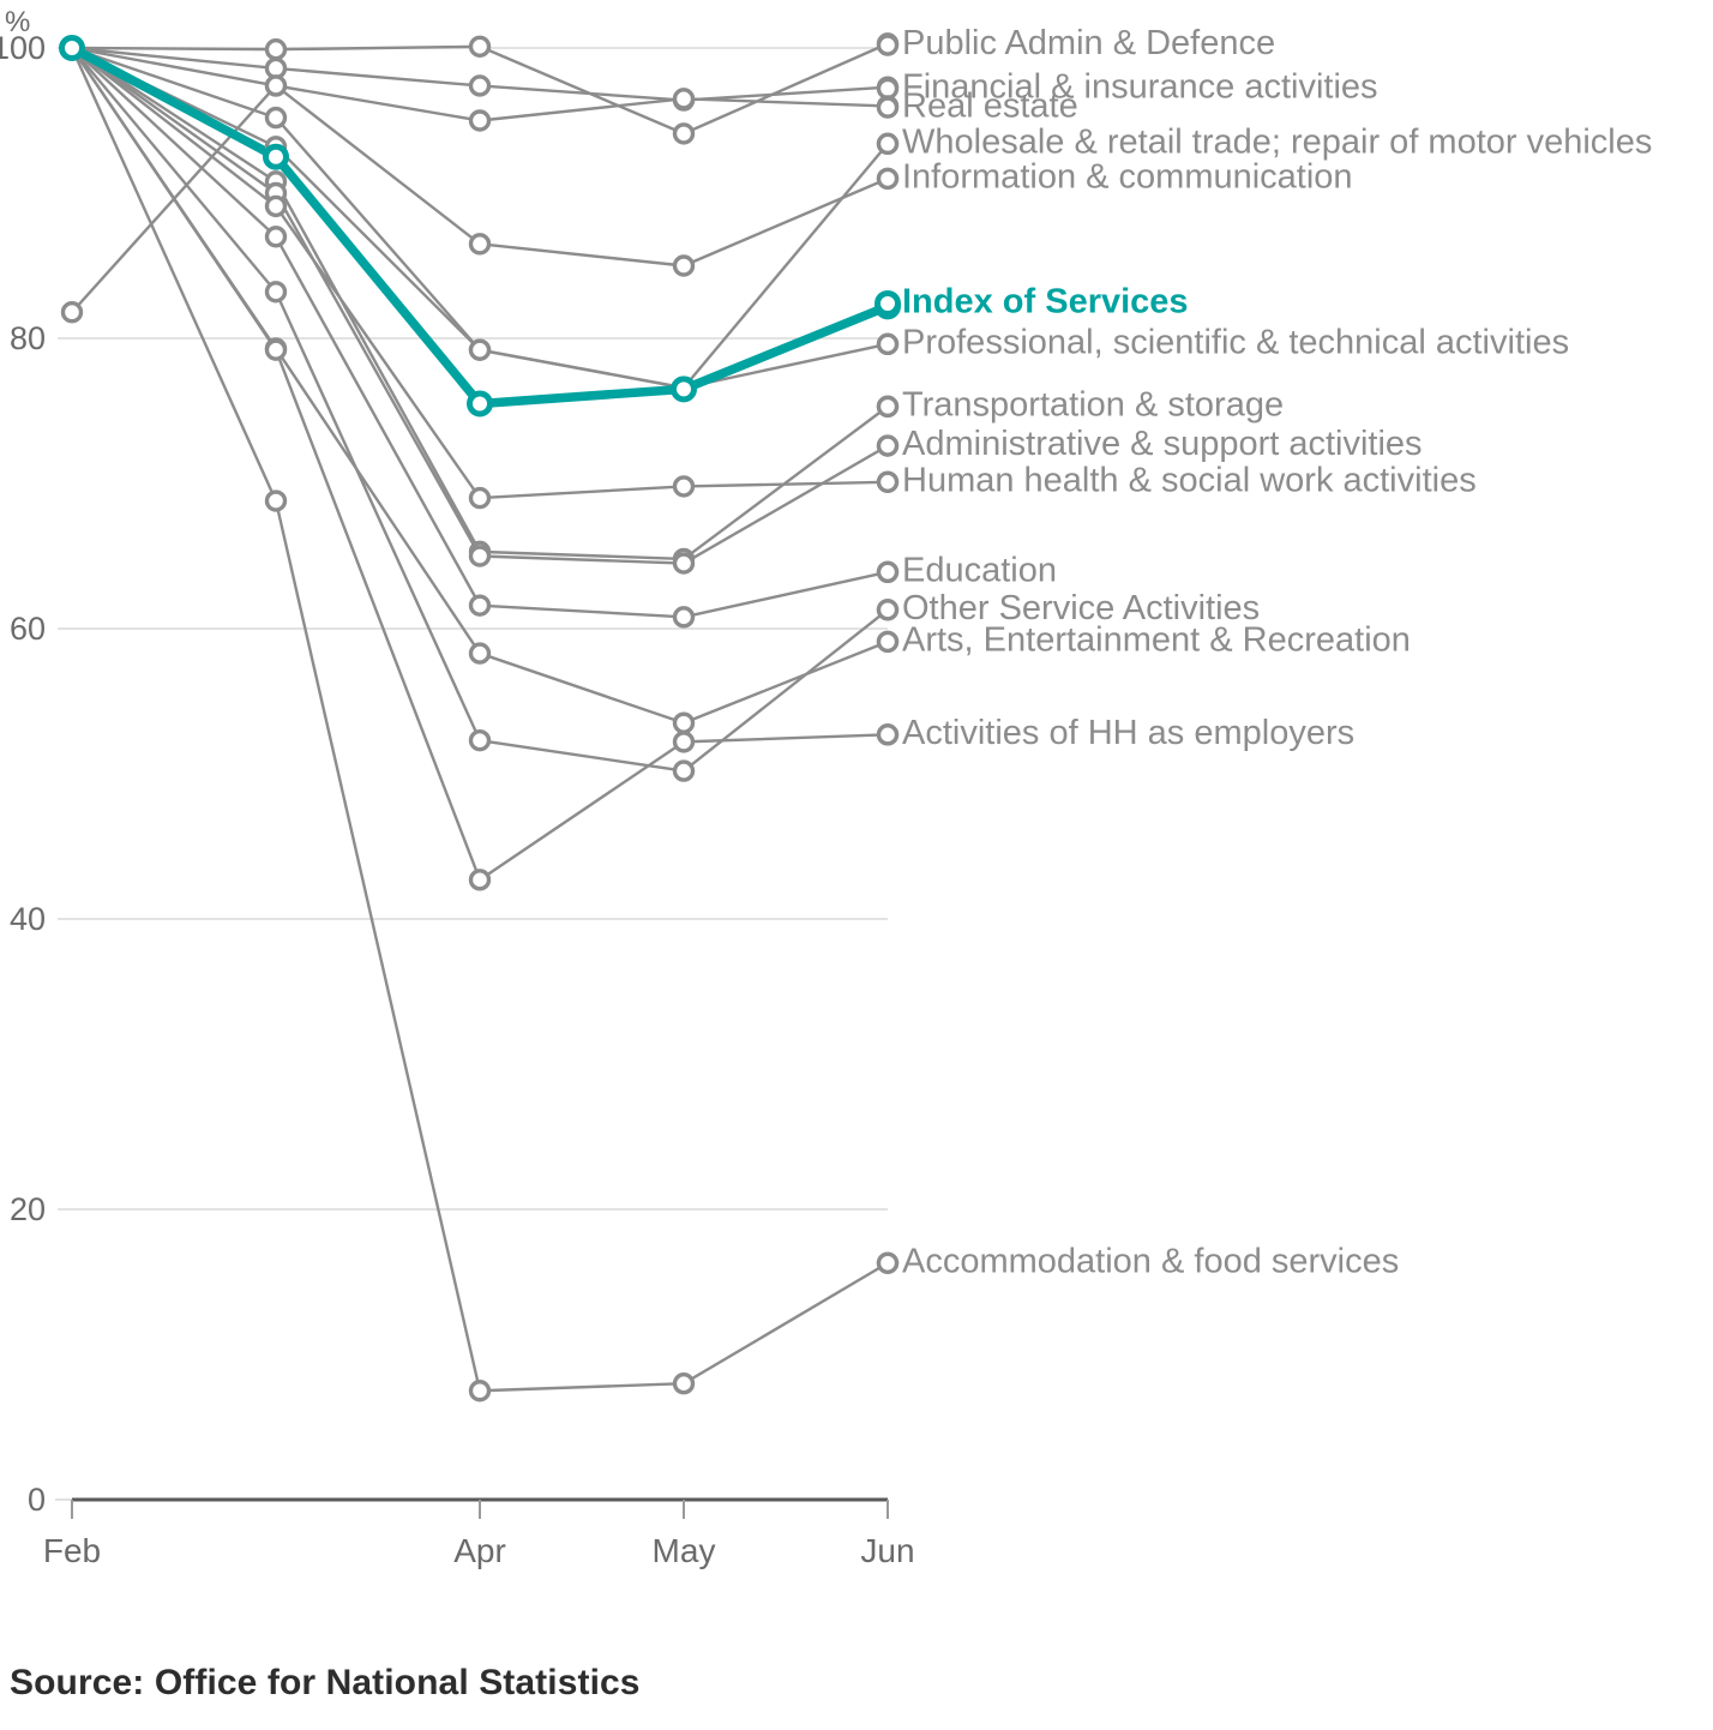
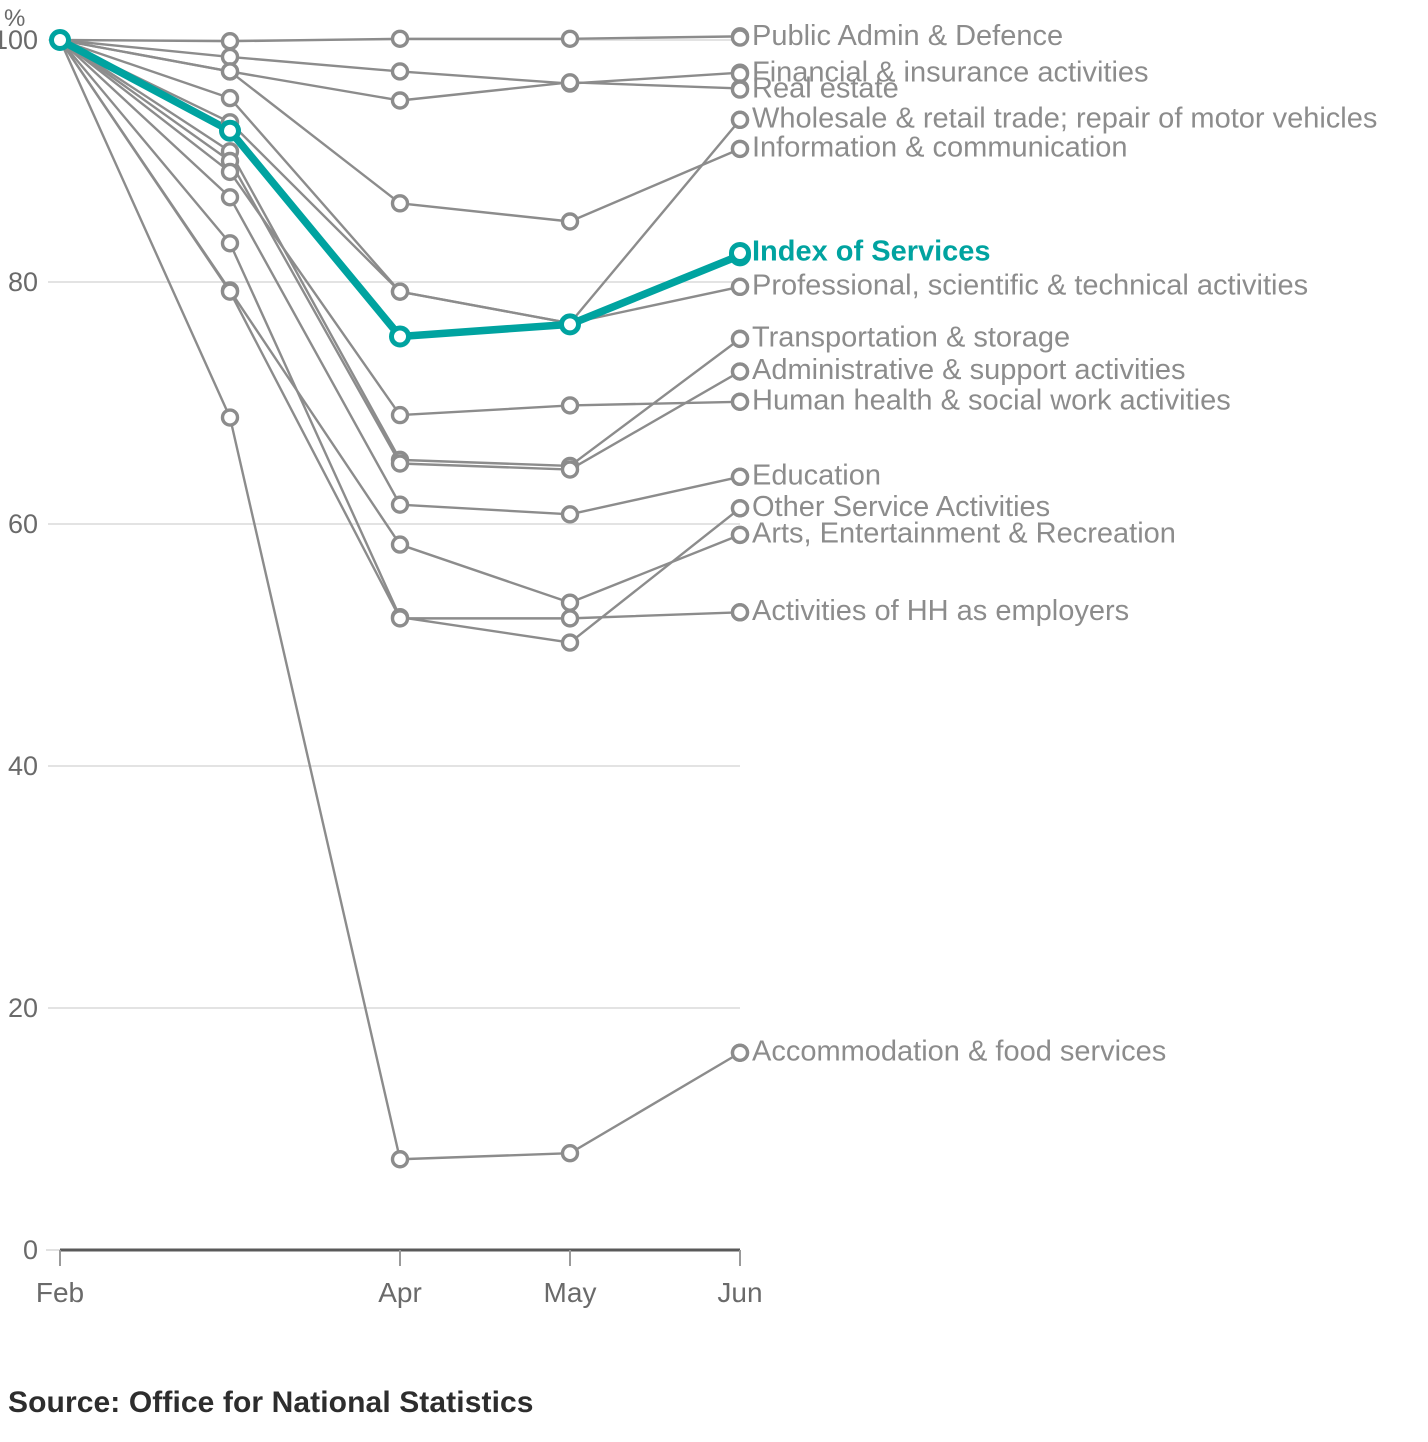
Real estate/Feb: 81.8 -> 100.0
Activities of HH as employers/Apr: 42.7 -> 52.2
Public Admin & Defence/May: 94.1 -> 100.1
